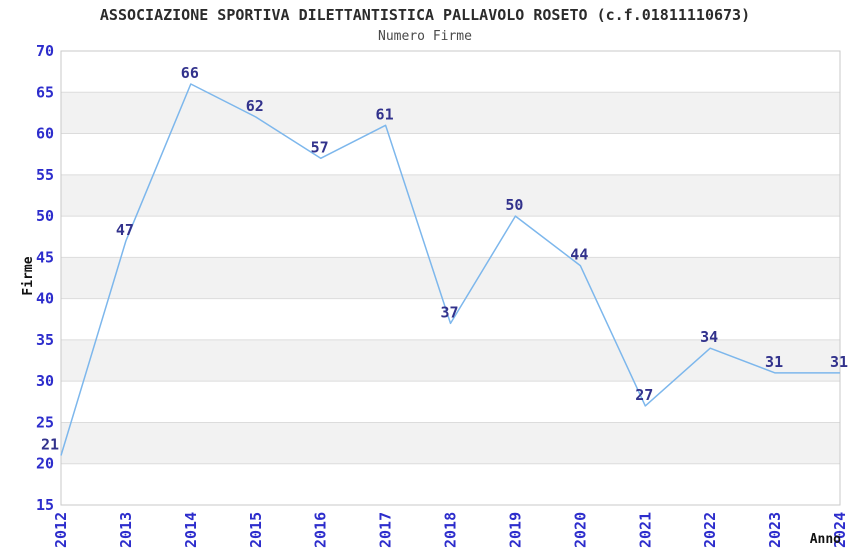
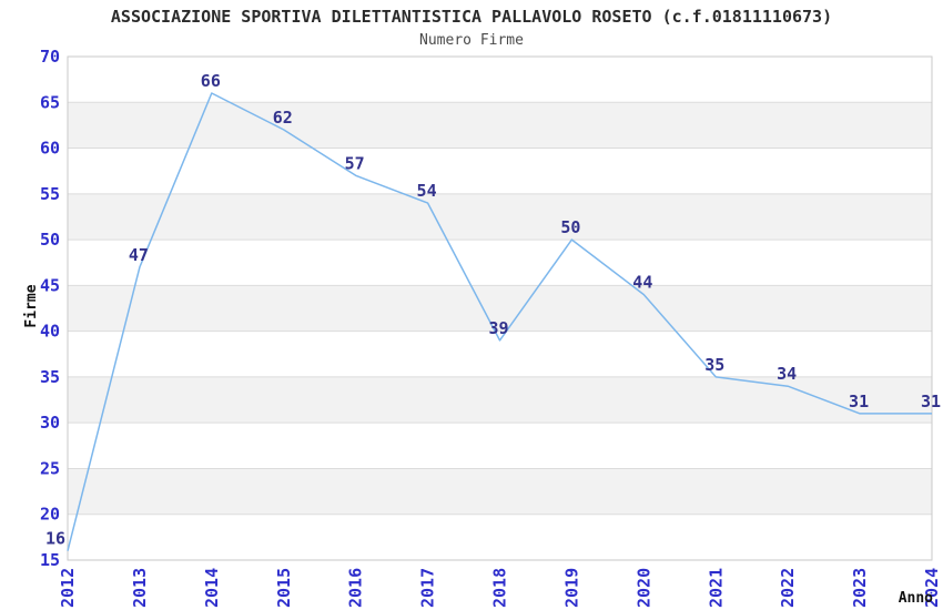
2012: 21 -> 16
2017: 61 -> 54
2018: 37 -> 39
2021: 27 -> 35
